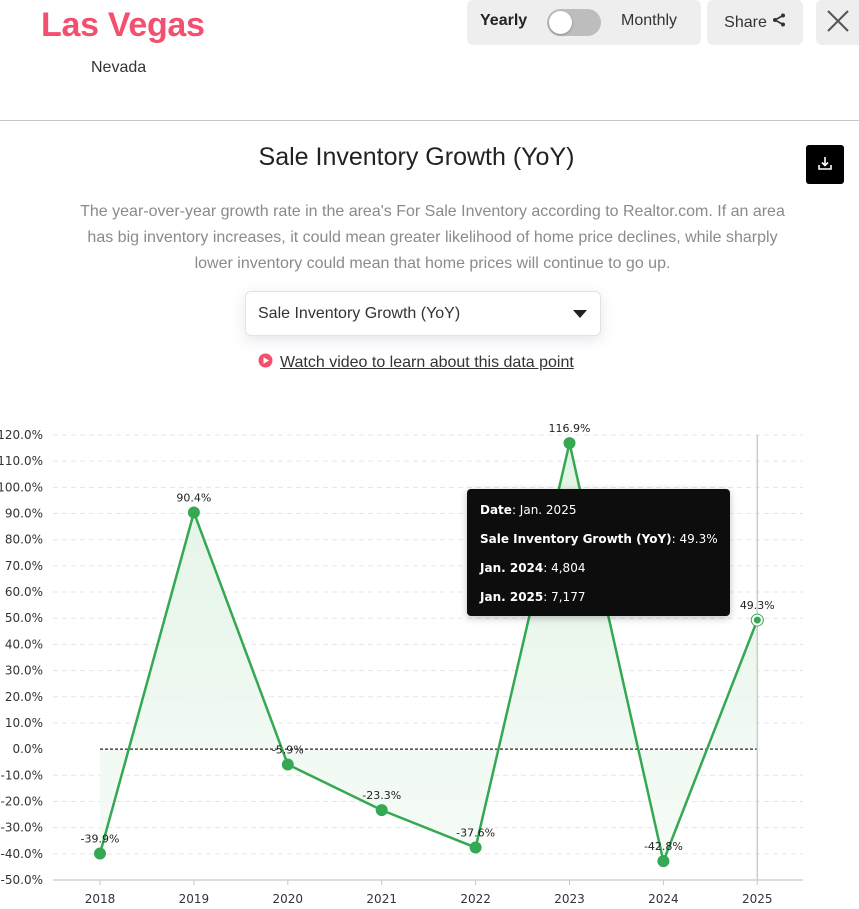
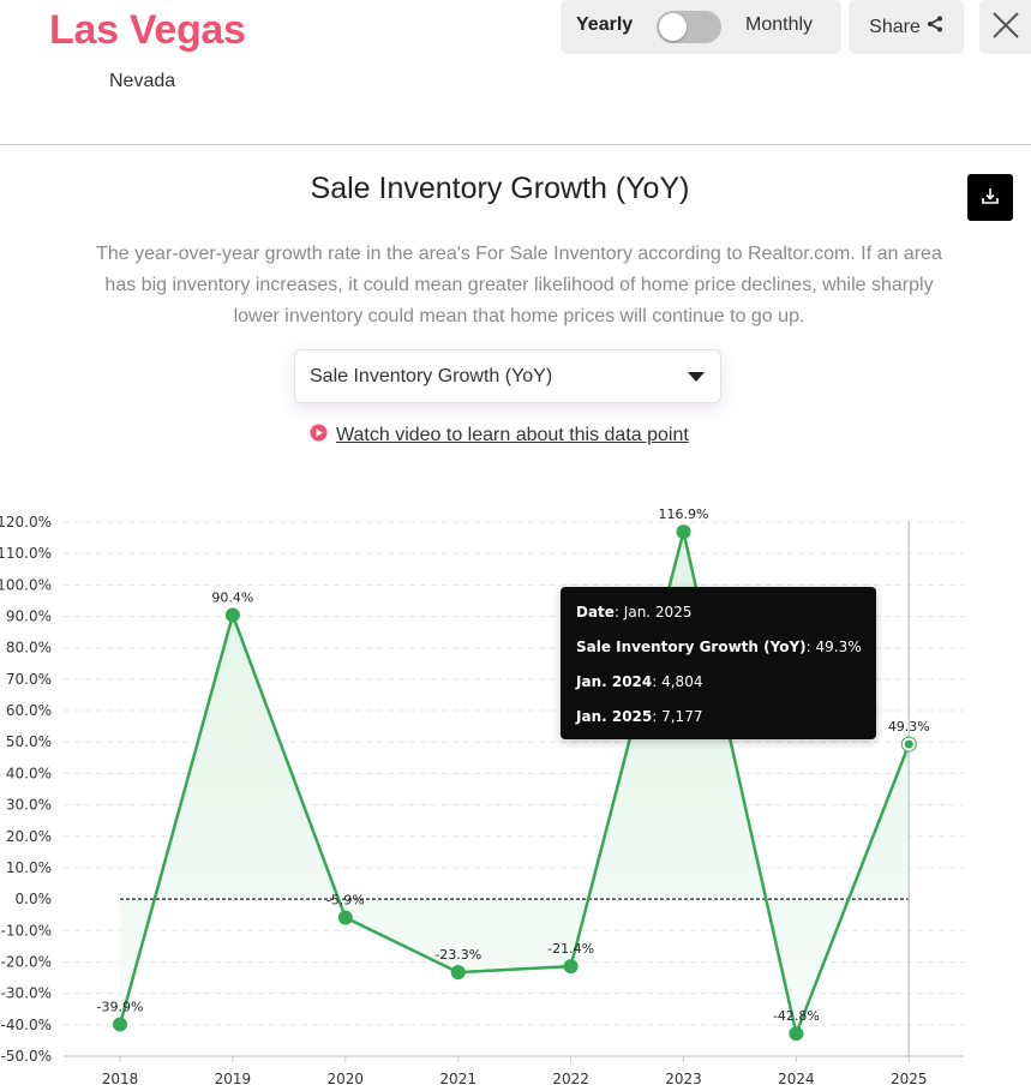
2022: -37.6% -> -21.4%
